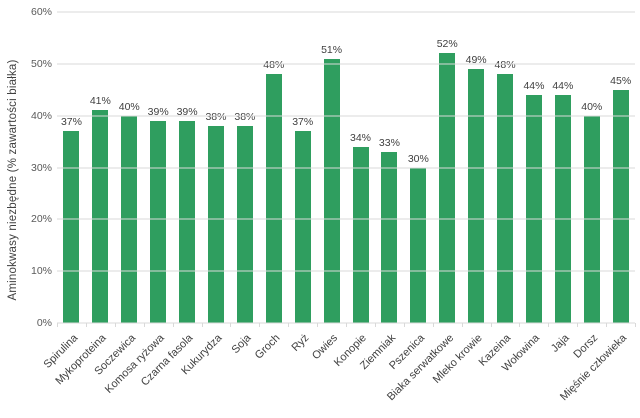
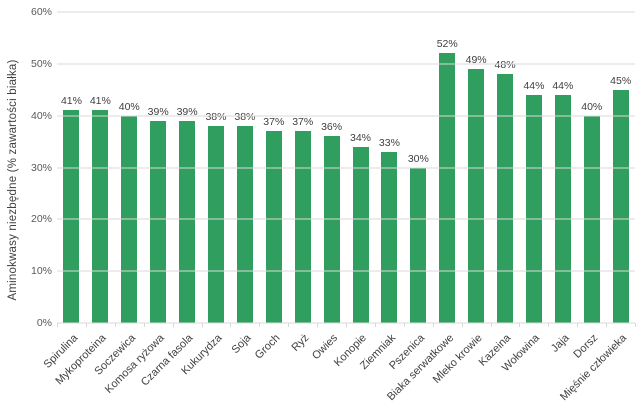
Spirulina: 37% -> 41%
Groch: 48% -> 37%
Owies: 51% -> 36%
